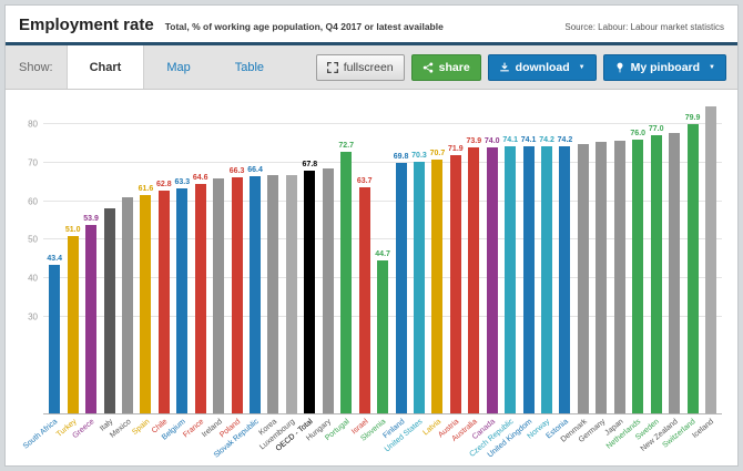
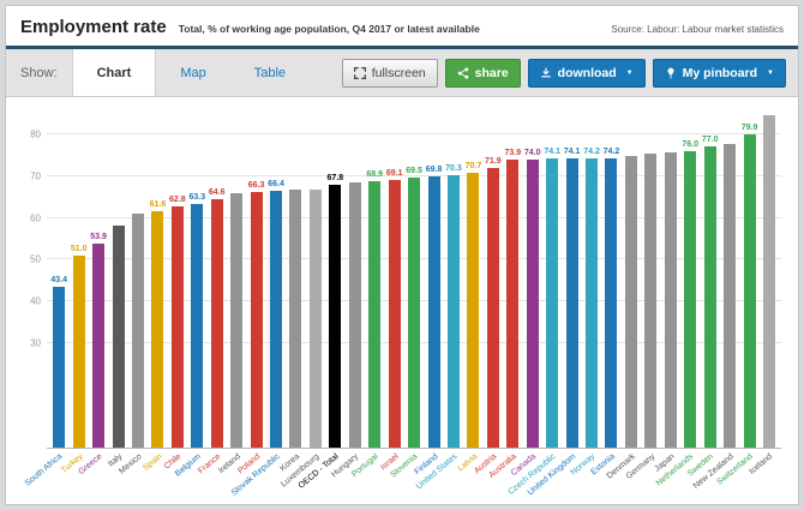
Portugal: 72.7 -> 68.9
Israel: 63.7 -> 69.1
Slovenia: 44.7 -> 69.5
